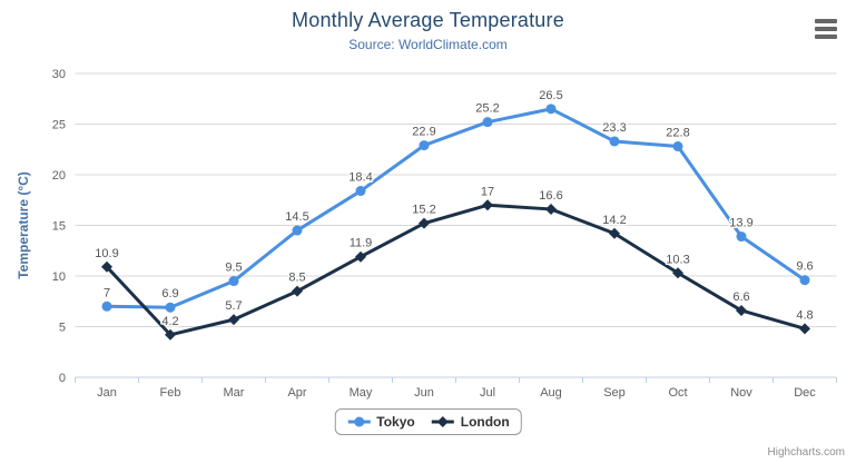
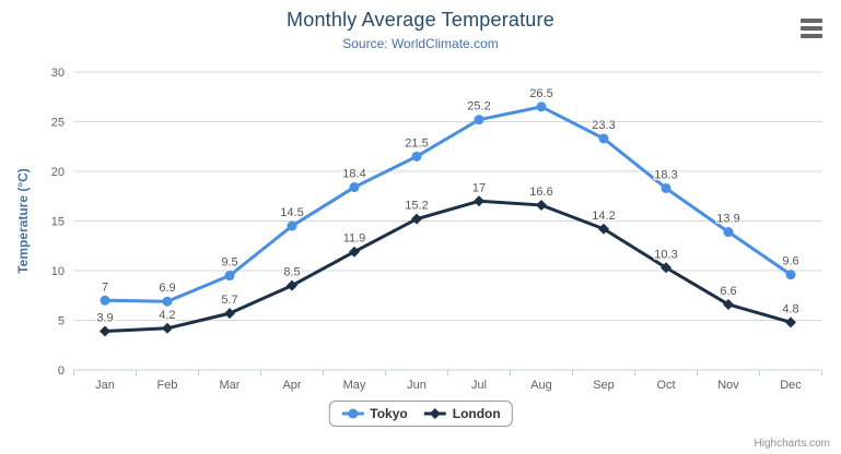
London/Jan: 10.9 -> 3.9
Tokyo/Jun: 22.9 -> 21.5
Tokyo/Oct: 22.8 -> 18.3
